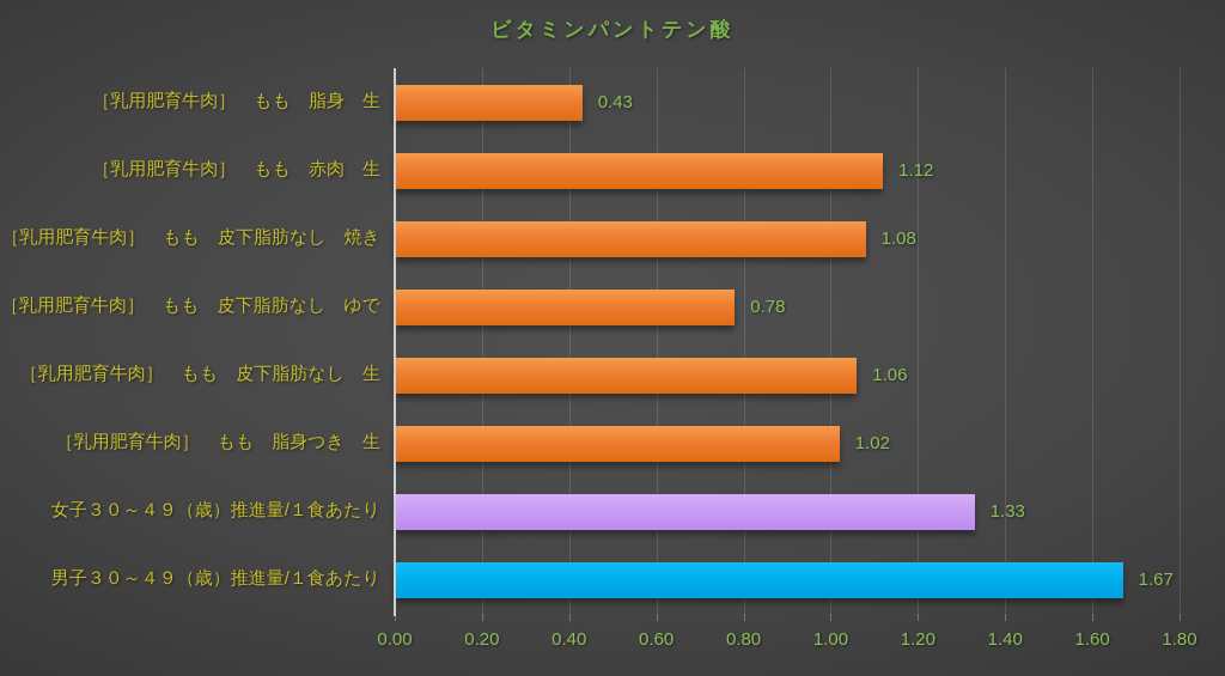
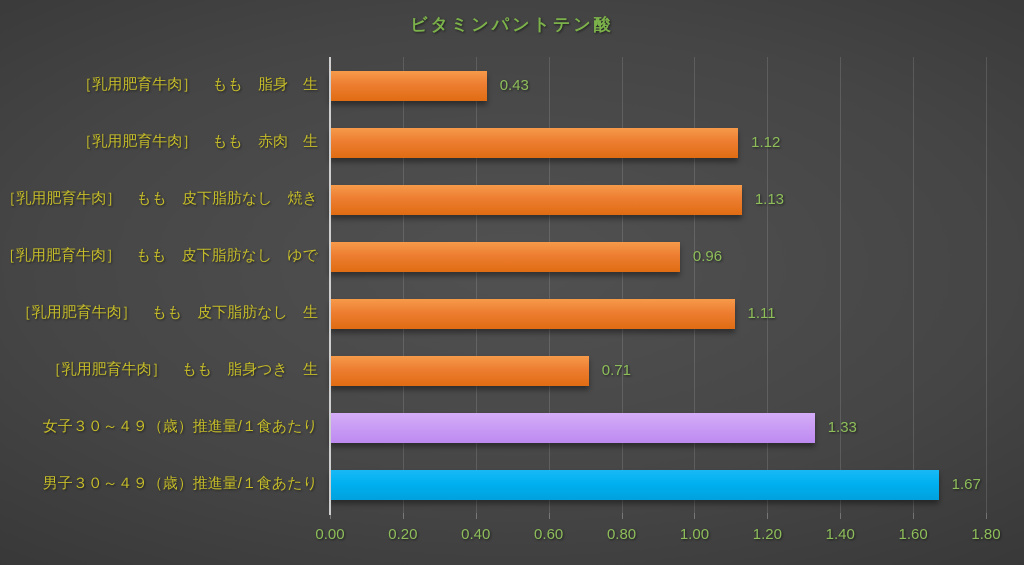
［乳用肥育牛肉］ もも 皮下脂肪なし 焼き: 1.08 -> 1.13
［乳用肥育牛肉］ もも 皮下脂肪なし ゆで: 0.78 -> 0.96
［乳用肥育牛肉］ もも 皮下脂肪なし 生: 1.06 -> 1.11
［乳用肥育牛肉］ もも 脂身つき 生: 1.02 -> 0.71
